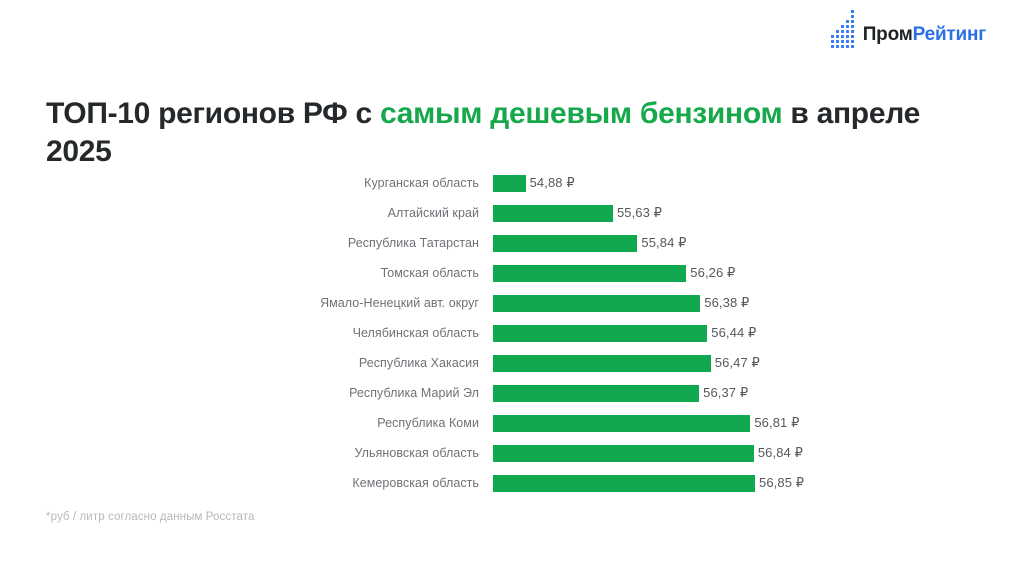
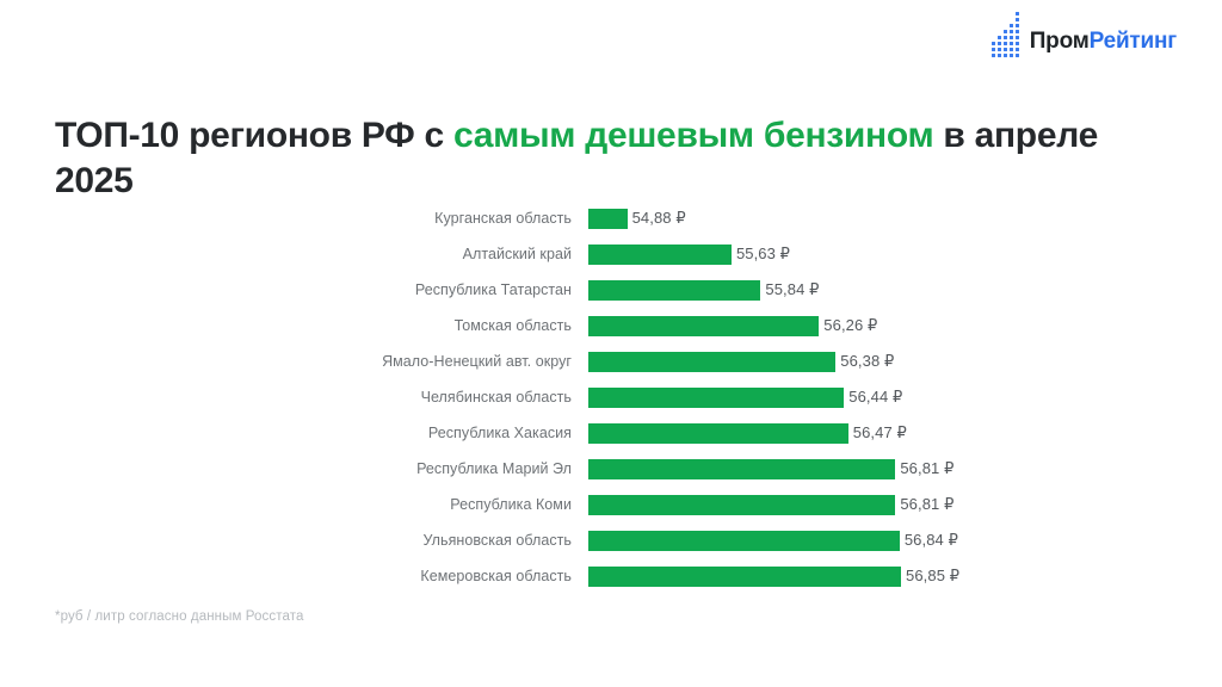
Республика Марий Эл: 56,37 -> 56,81
